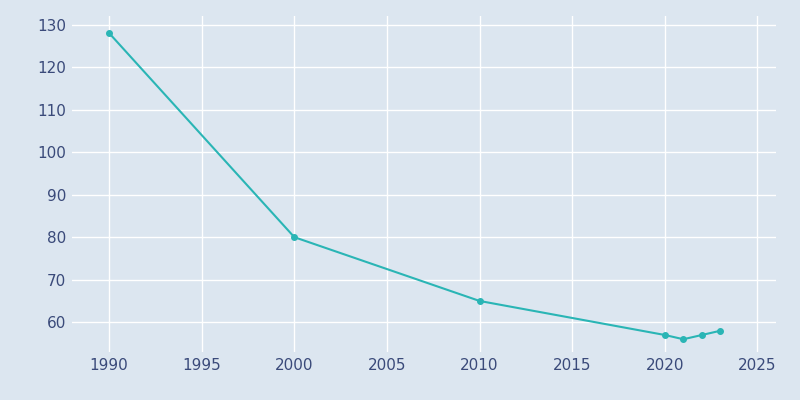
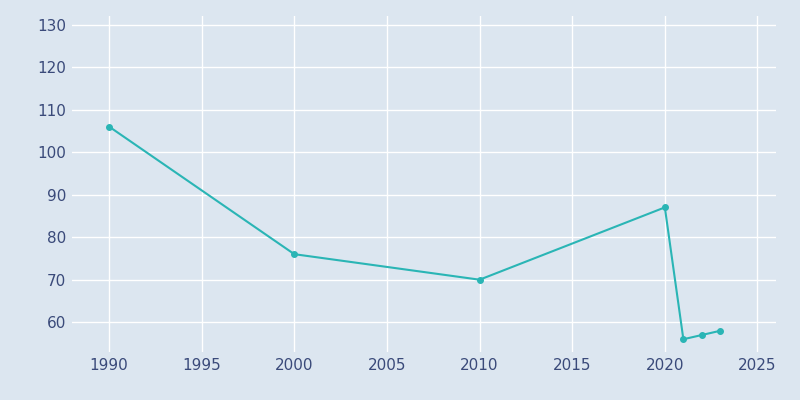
1990: 128 -> 106
2000: 80 -> 76
2010: 65 -> 70
2020: 57 -> 87
